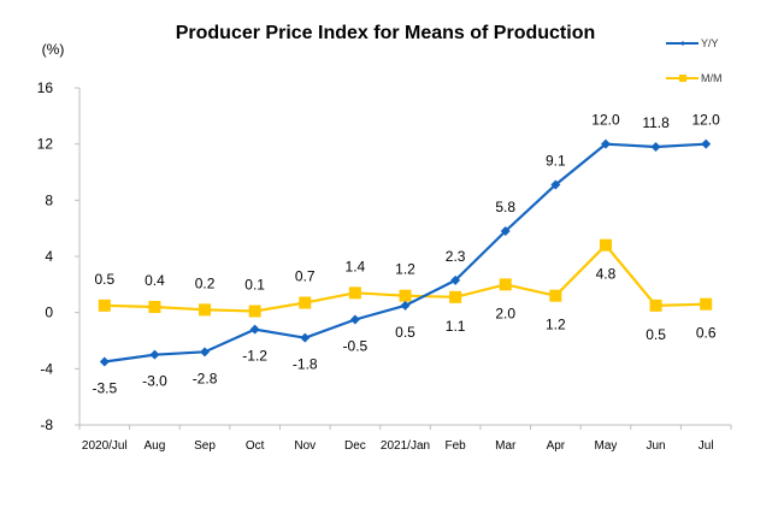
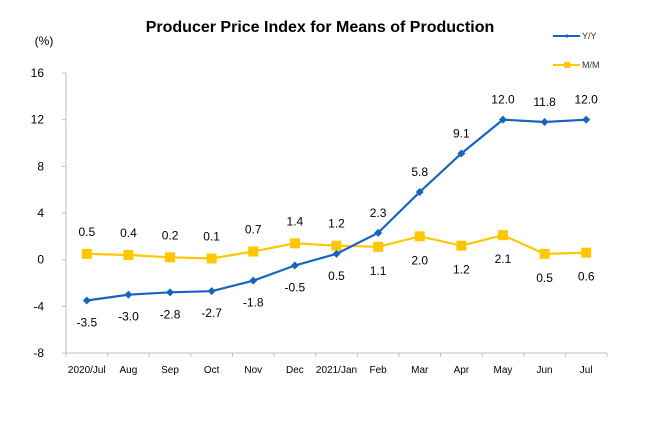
Y/Y/Oct: -1.2 -> -2.7
M/M/May: 4.8 -> 2.1
